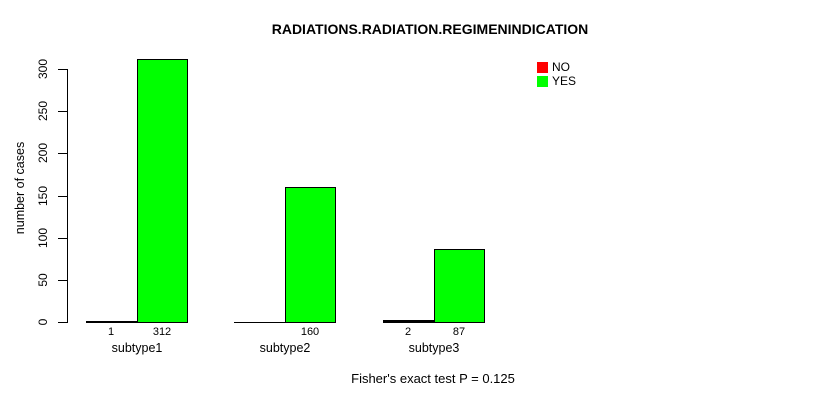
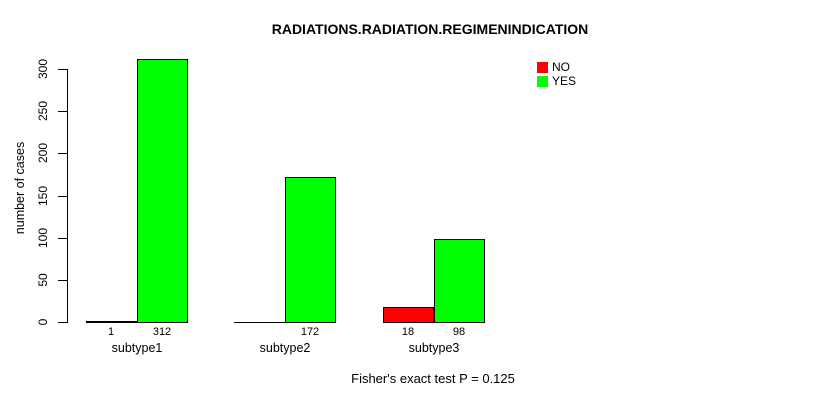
YES/subtype2: 160 -> 172
NO/subtype3: 2 -> 18
YES/subtype3: 87 -> 98
